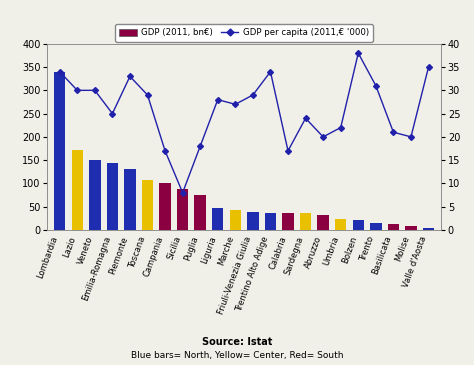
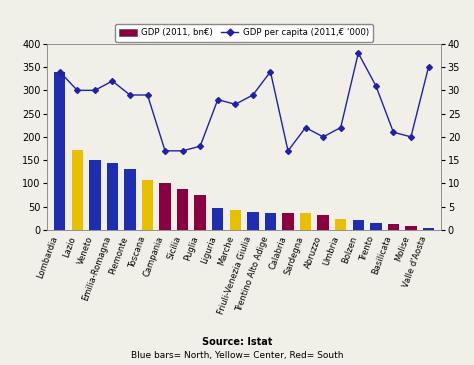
GDP per capita (2011,€ '000)/Emilia-Romagna: 25 -> 32
GDP per capita (2011,€ '000)/Piemonte: 33 -> 29
GDP per capita (2011,€ '000)/Sicilia: 8 -> 17
GDP per capita (2011,€ '000)/Sardegna: 24 -> 22
